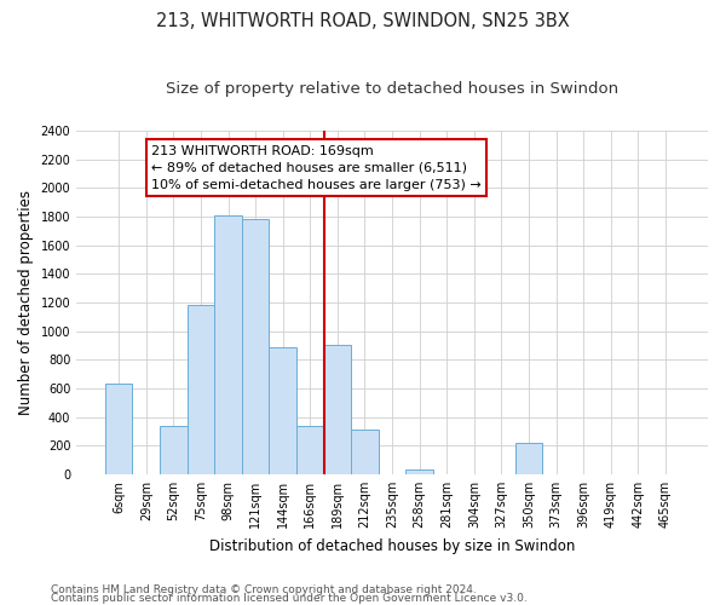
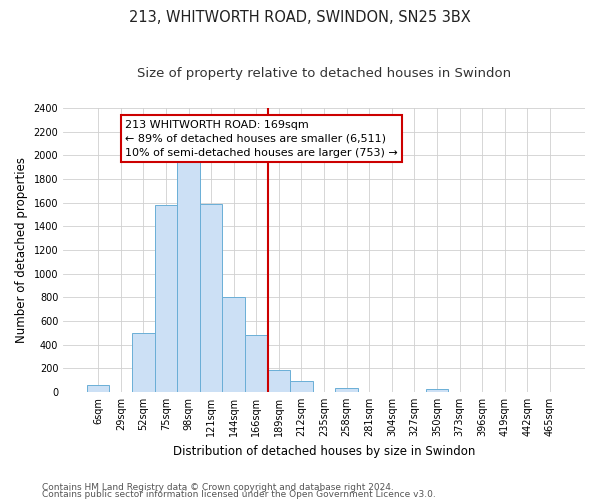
6sqm: 630 -> 60
52sqm: 340 -> 500
75sqm: 1180 -> 1580
98sqm: 1810 -> 1950
121sqm: 1780 -> 1590
144sqm: 890 -> 800
166sqm: 340 -> 480
189sqm: 900 -> 180
212sqm: 310 -> 90
350sqm: 220 -> 20
